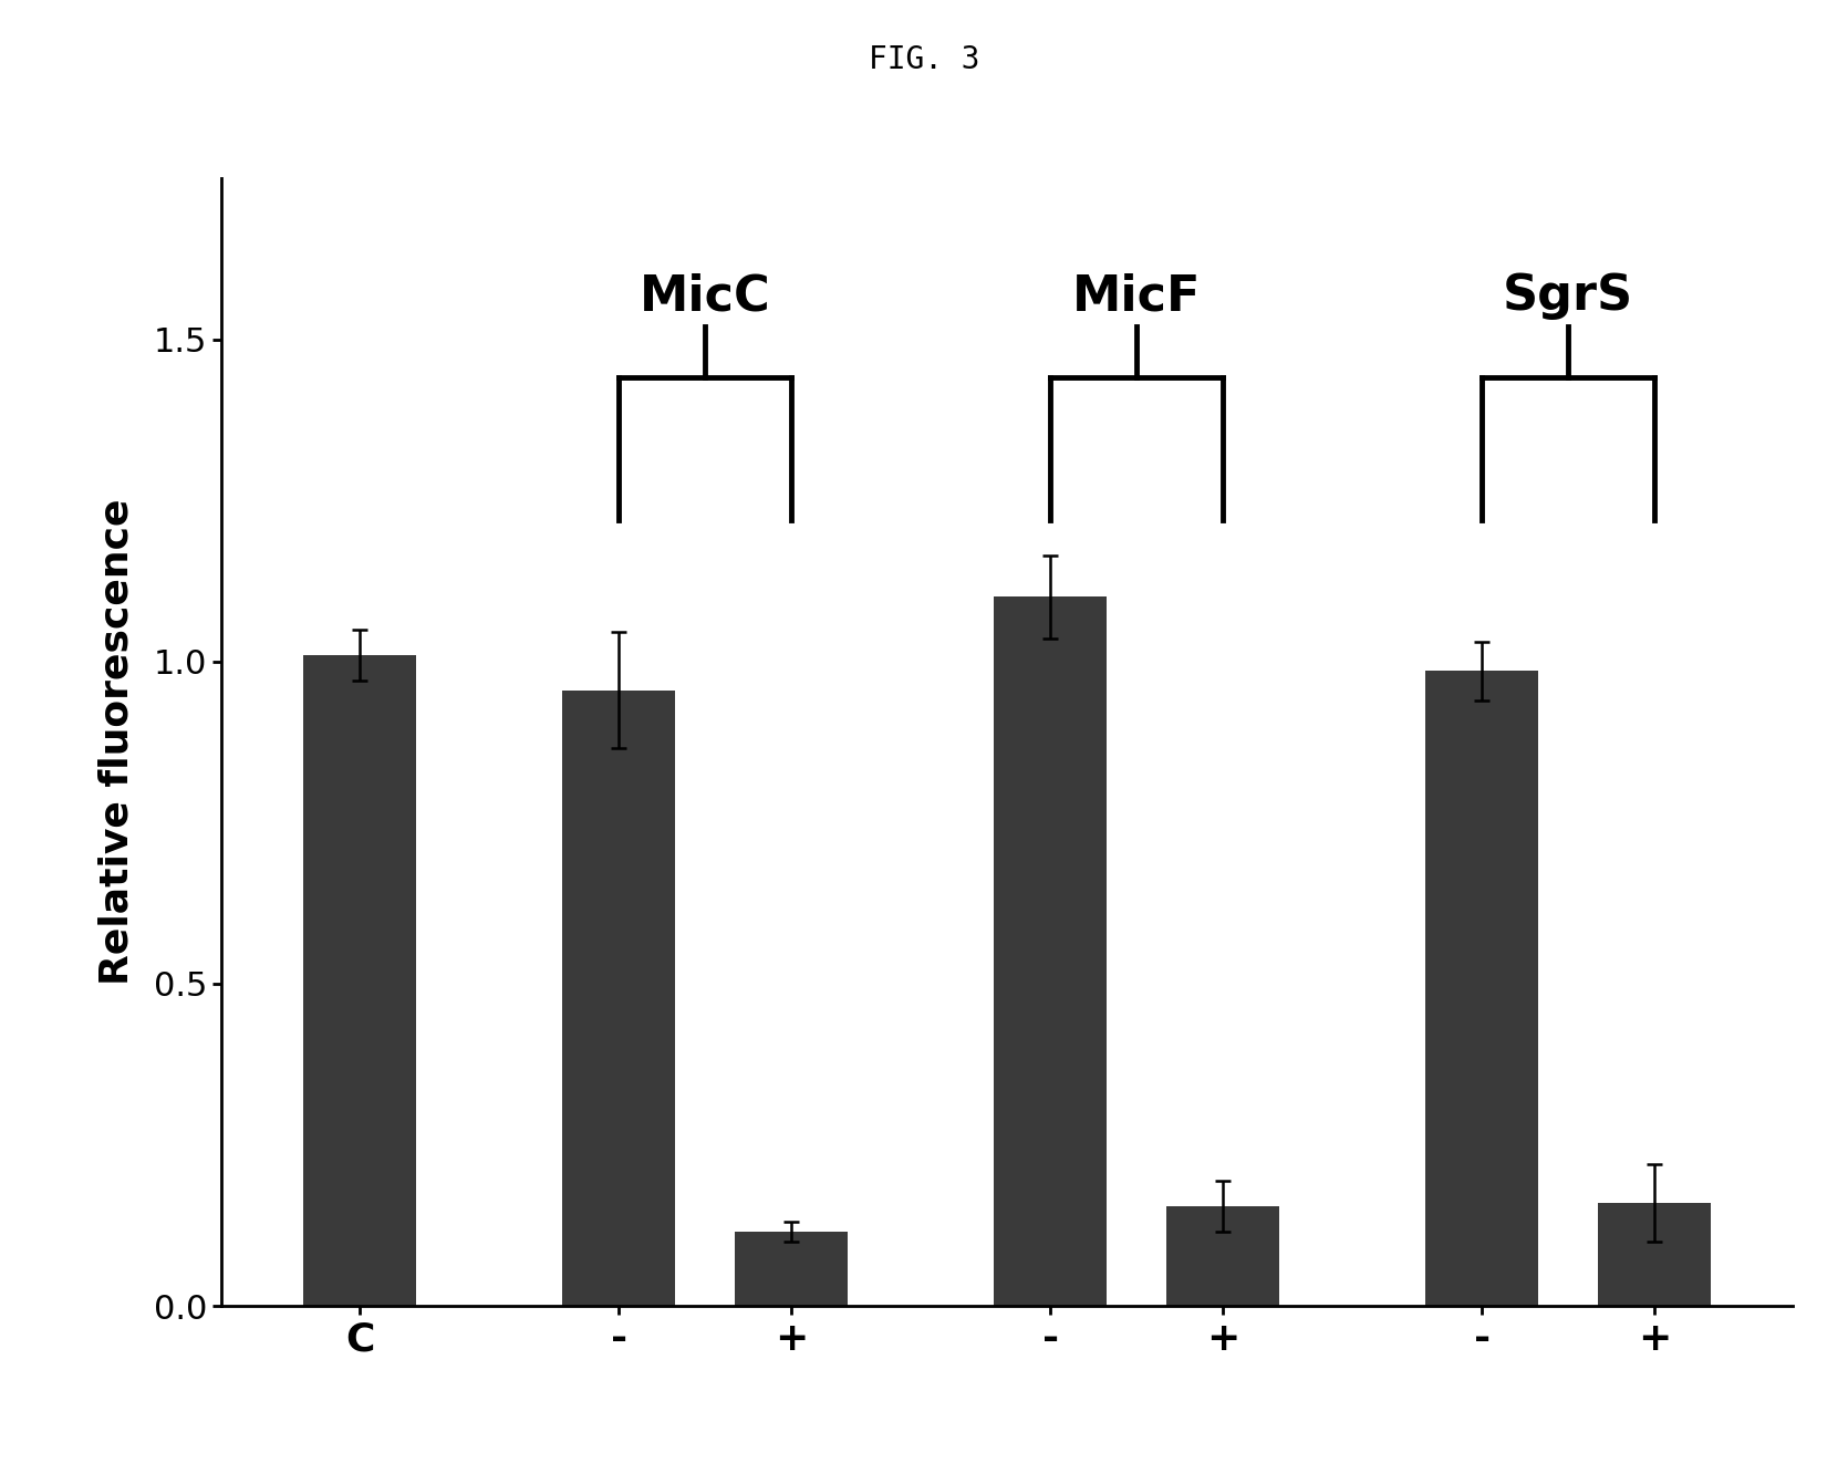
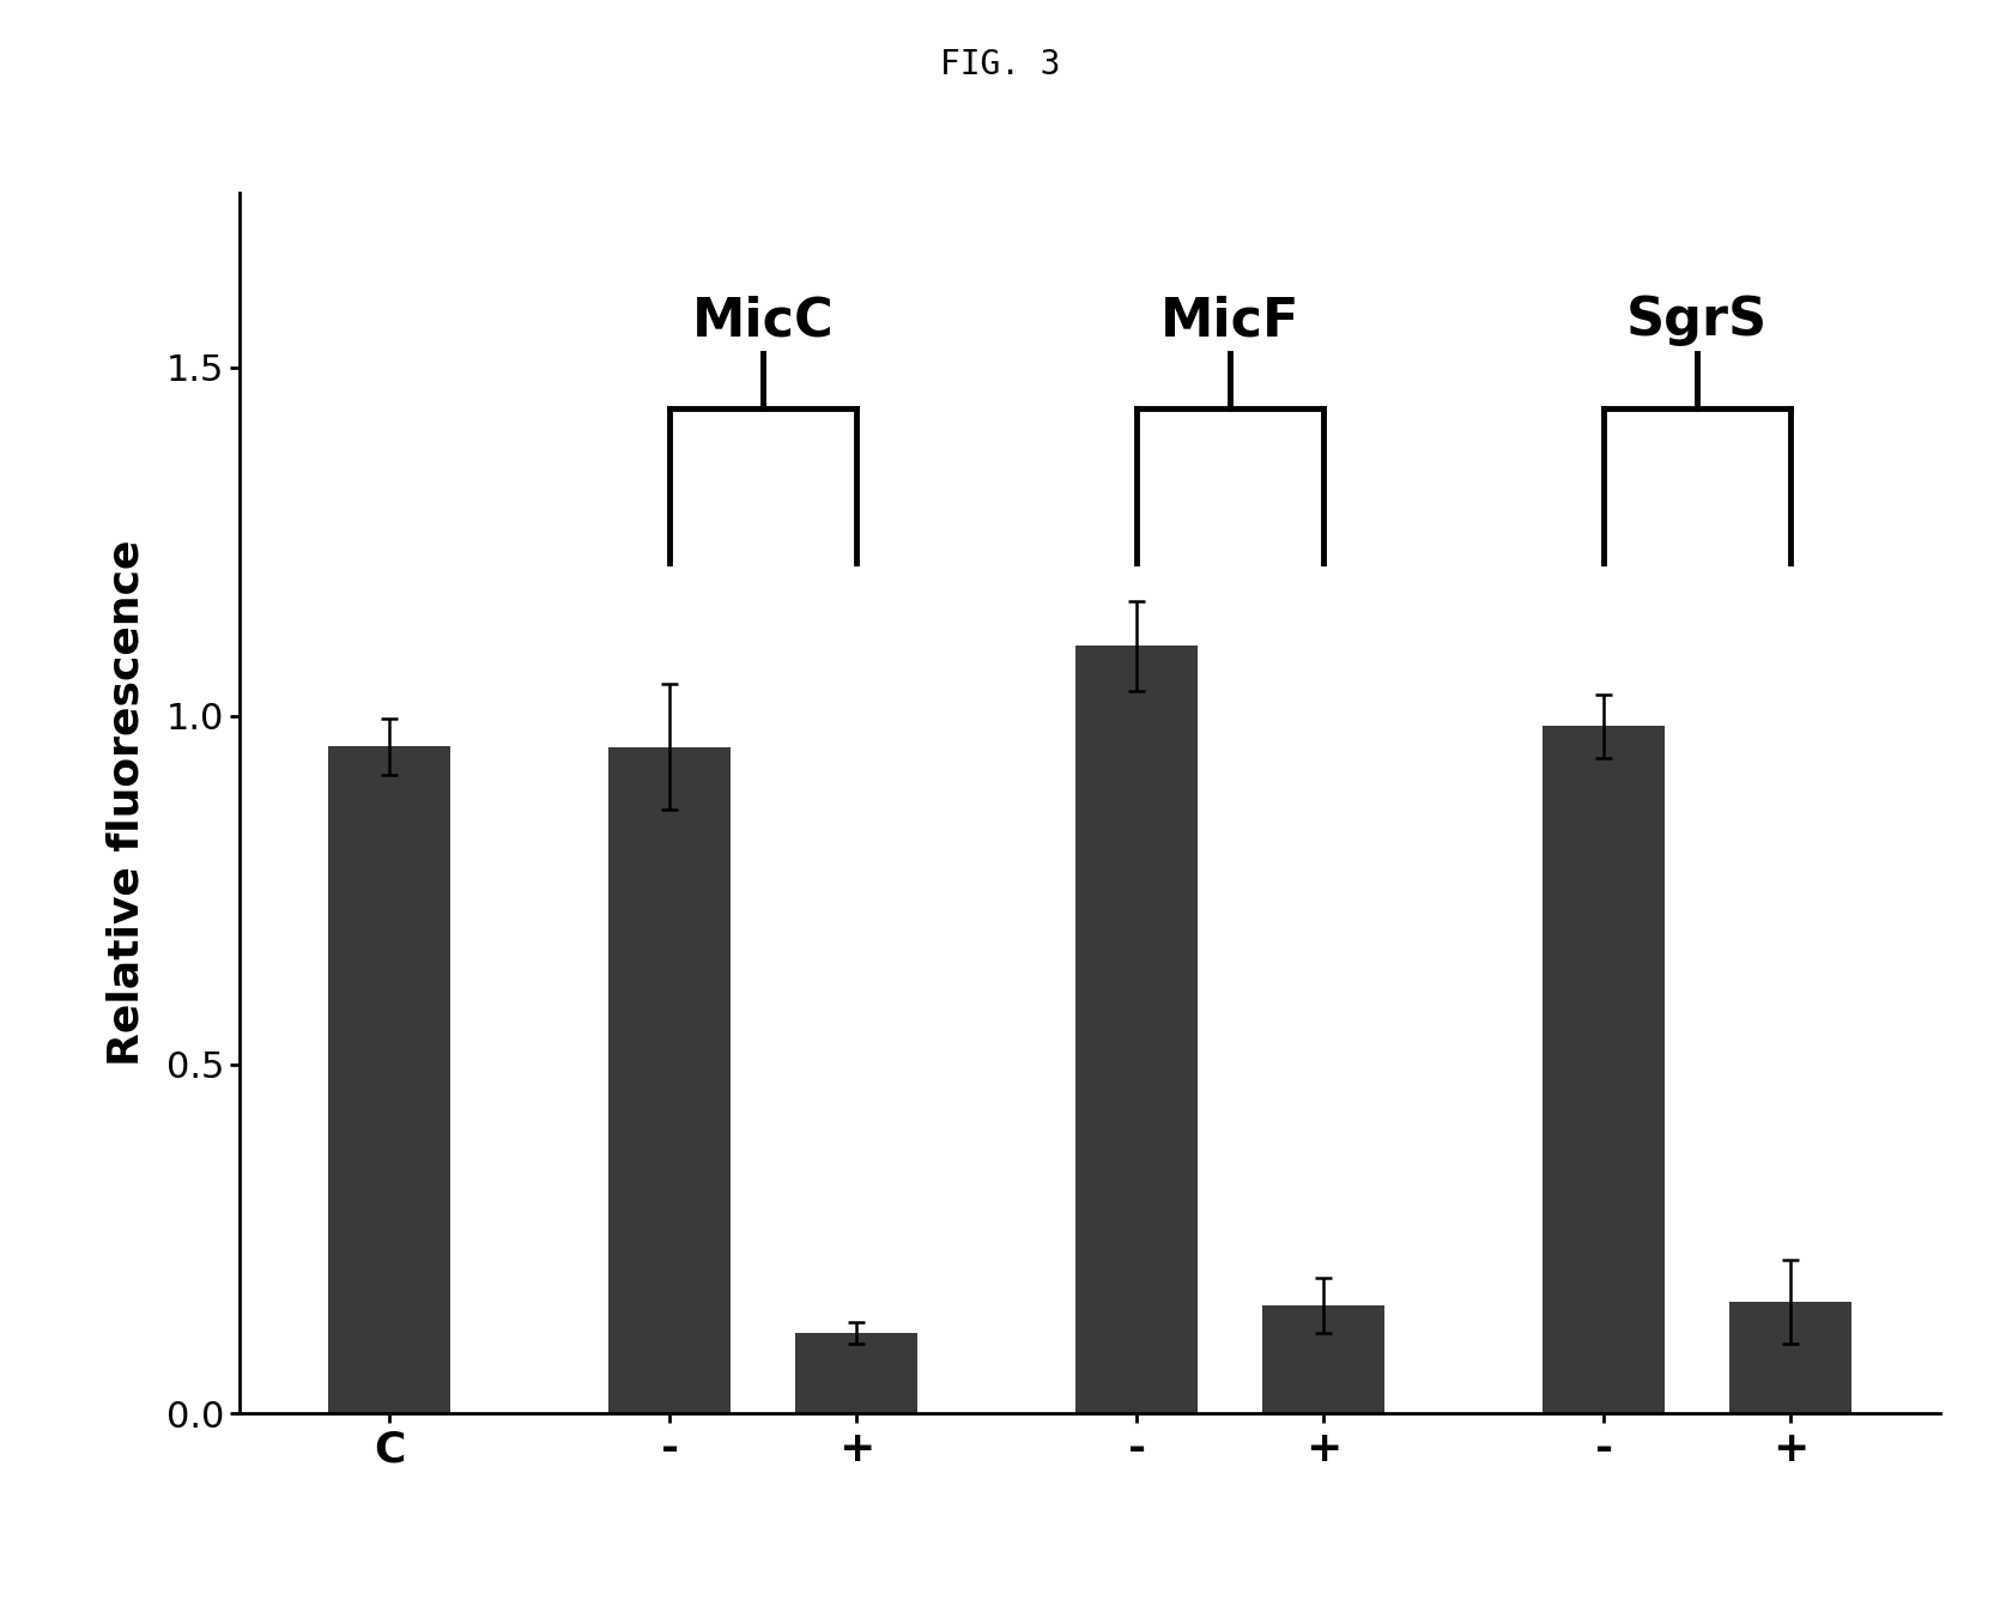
C: 1.010 -> 0.956
